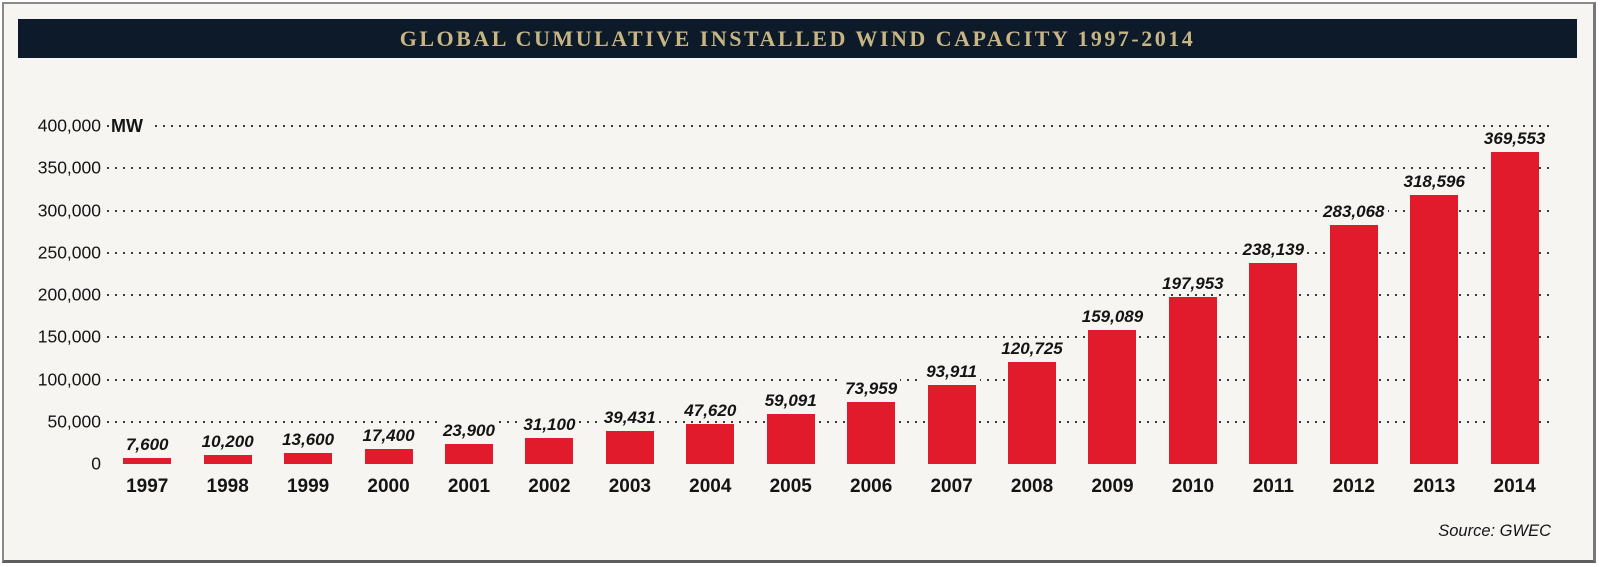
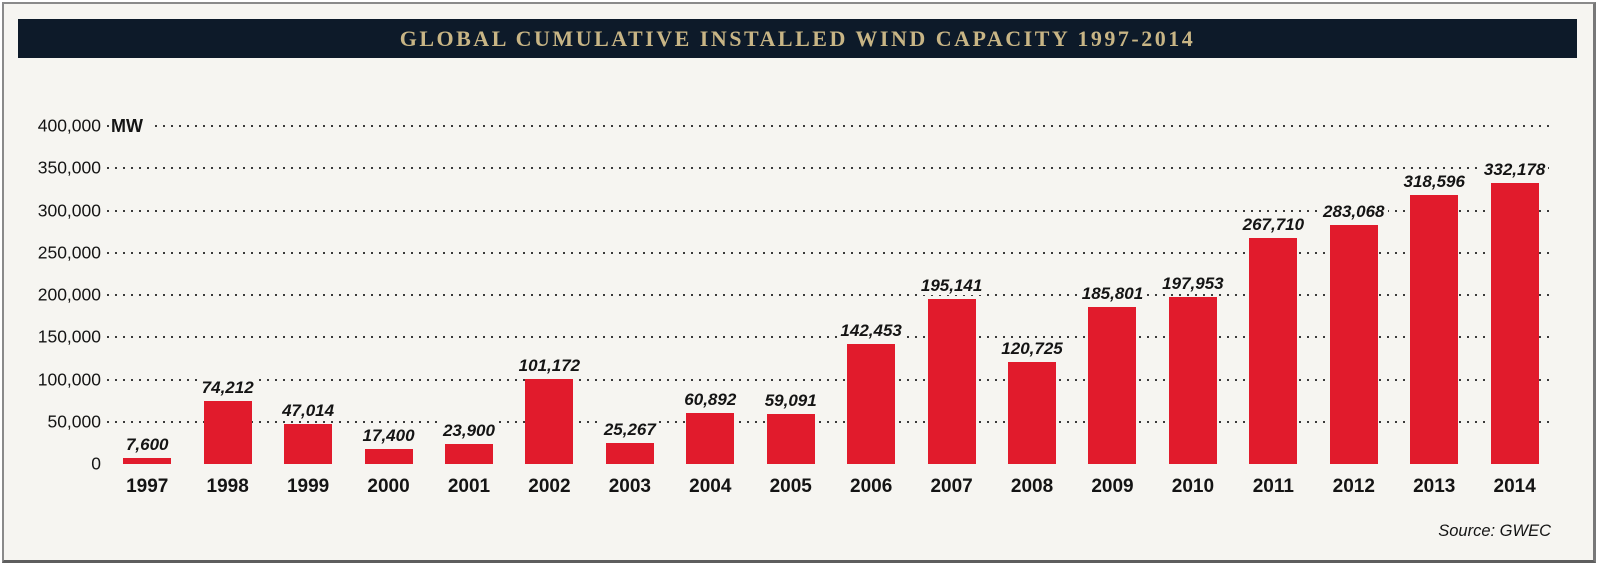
1998: 10,200 -> 74,212
1999: 13,600 -> 47,014
2002: 31,100 -> 101,172
2003: 39,431 -> 25,267
2004: 47,620 -> 60,892
2006: 73,959 -> 142,453
2007: 93,911 -> 195,141
2009: 159,089 -> 185,801
2011: 238,139 -> 267,710
2014: 369,553 -> 332,178
